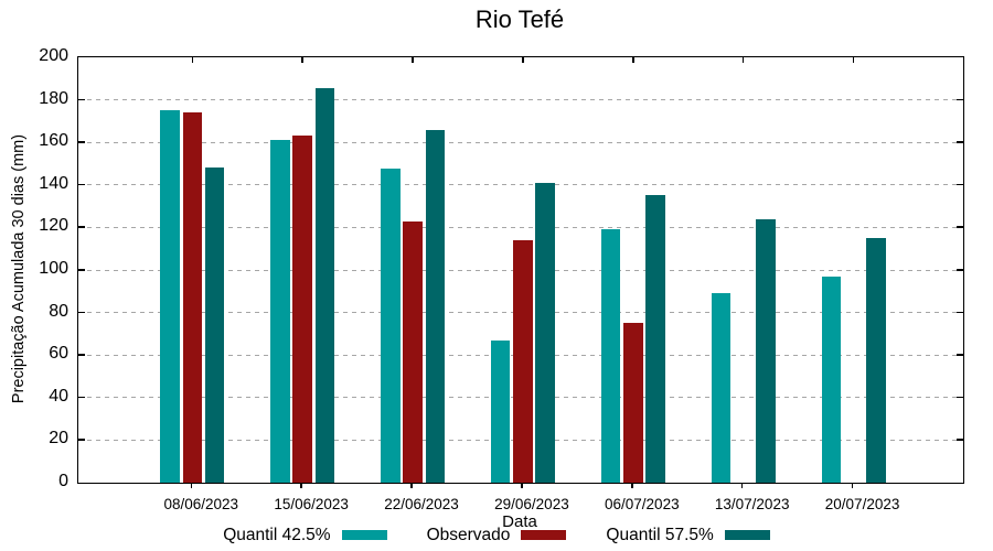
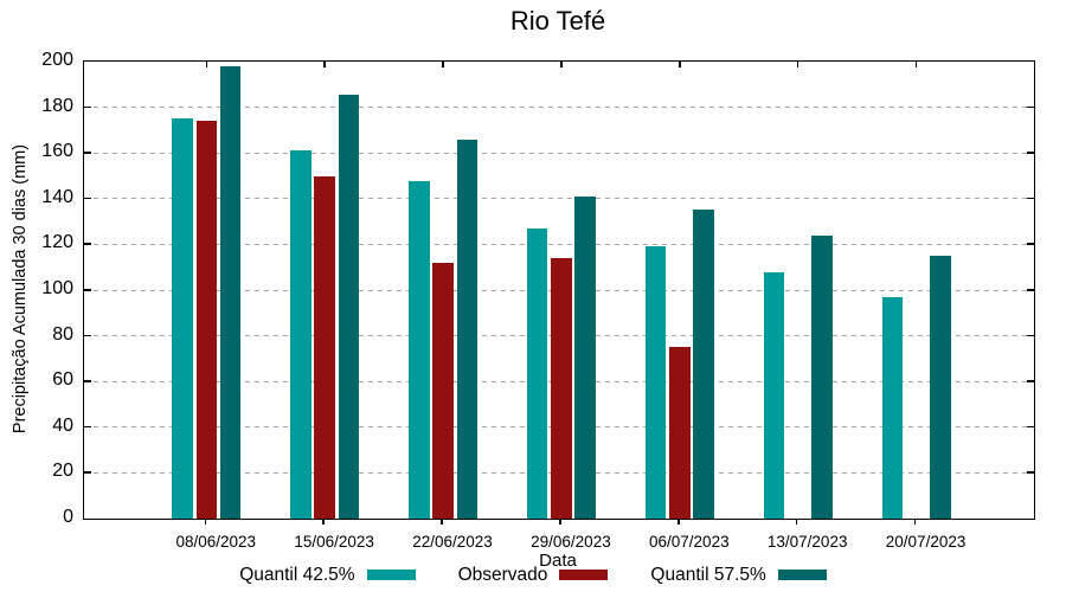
Quantil 57.5%/08/06/2023: 148 -> 198
Observado/15/06/2023: 163 -> 150
Observado/22/06/2023: 123 -> 112
Quantil 42.5%/29/06/2023: 67 -> 127
Quantil 42.5%/13/07/2023: 89 -> 108
